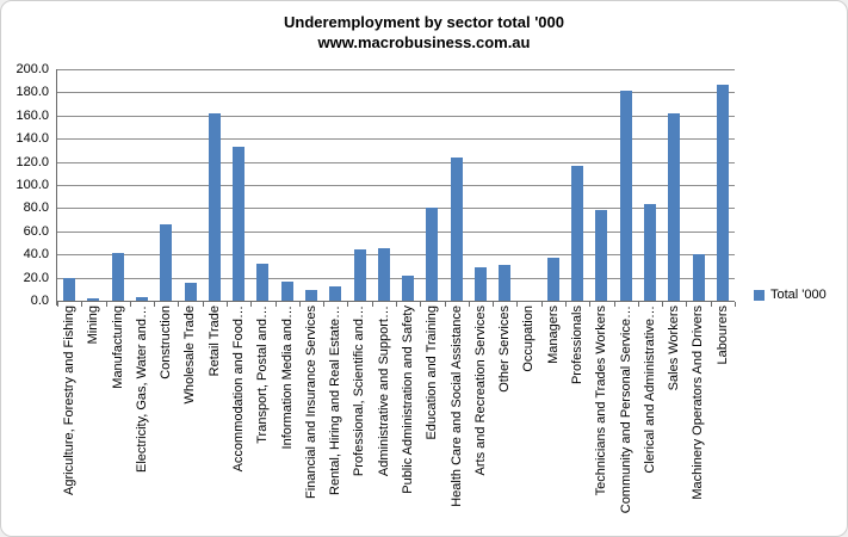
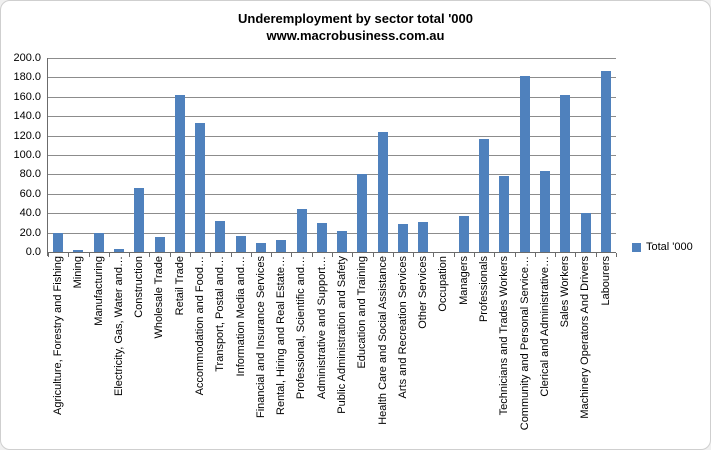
Manufacturing: 40 -> 20
Administrative and Support…: 40 -> 30
